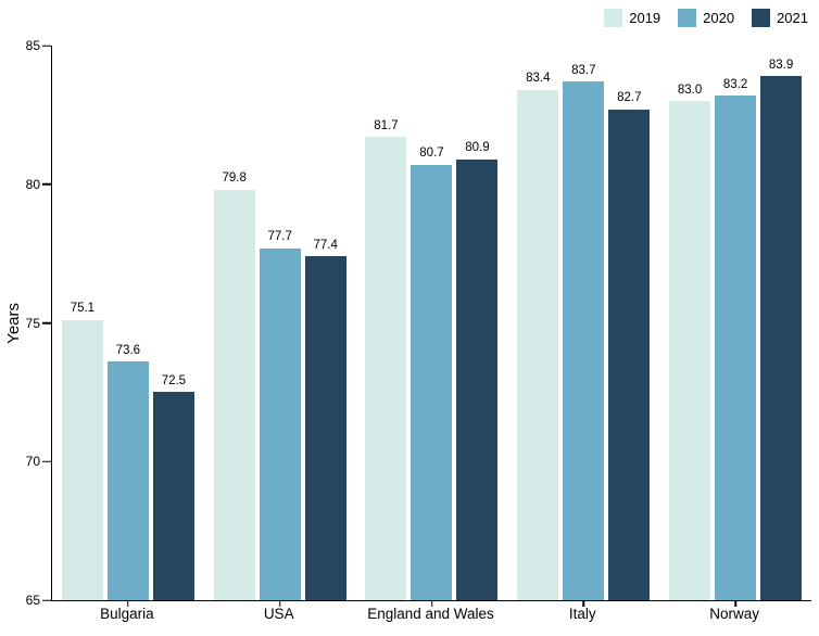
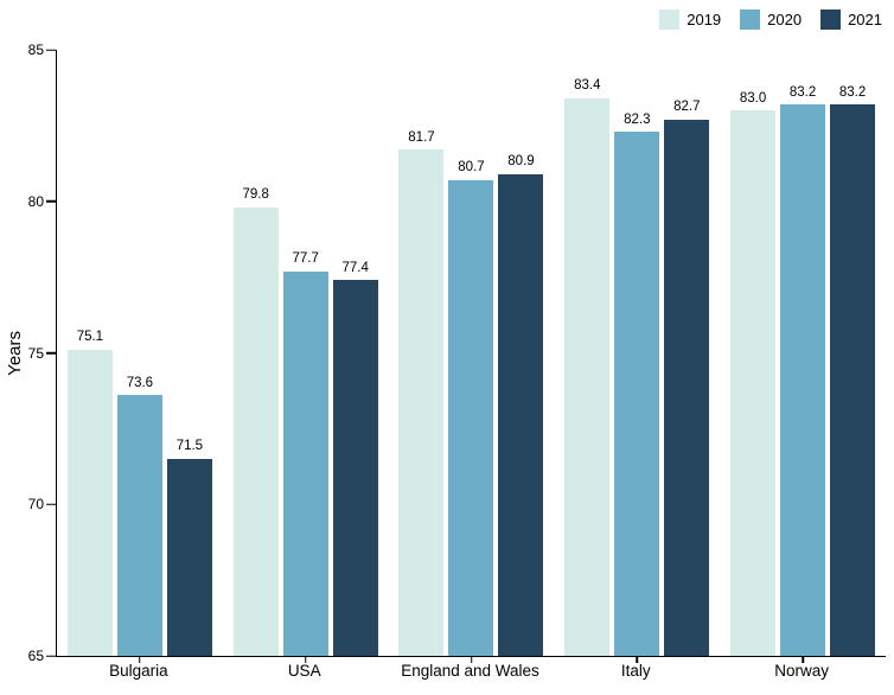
2021/Bulgaria: 72.5 -> 71.5
2020/Italy: 83.7 -> 82.3
2021/Norway: 83.9 -> 83.2
